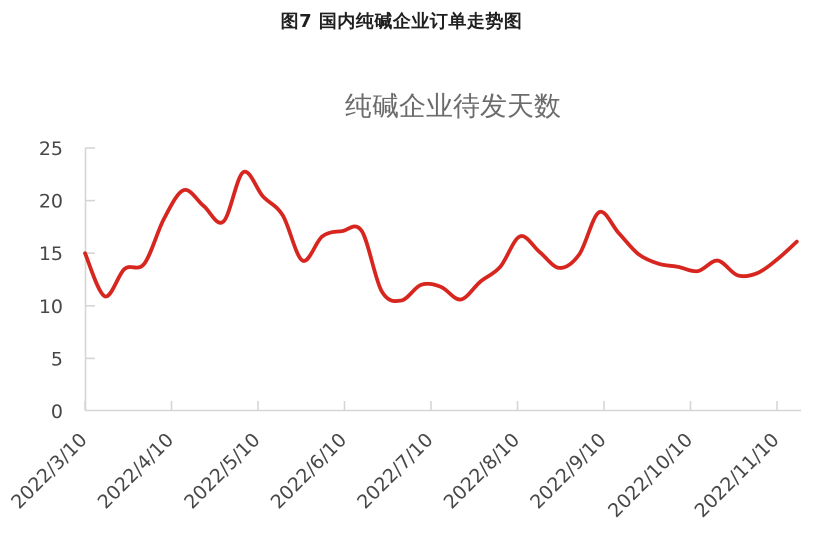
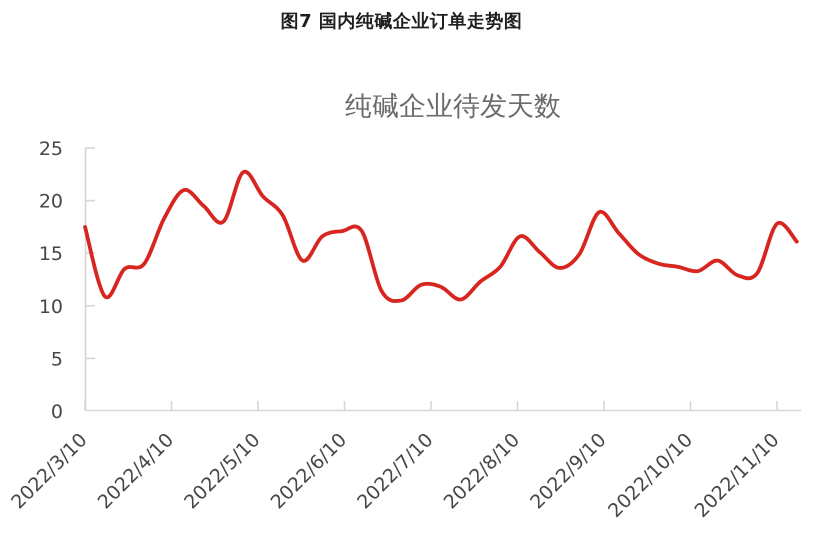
2022/3/10: 15.0 -> 17.5
2022/11/10: 14.4 -> 17.8
